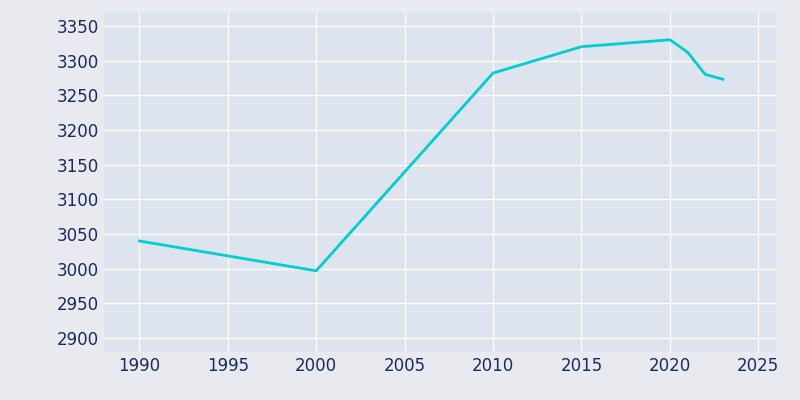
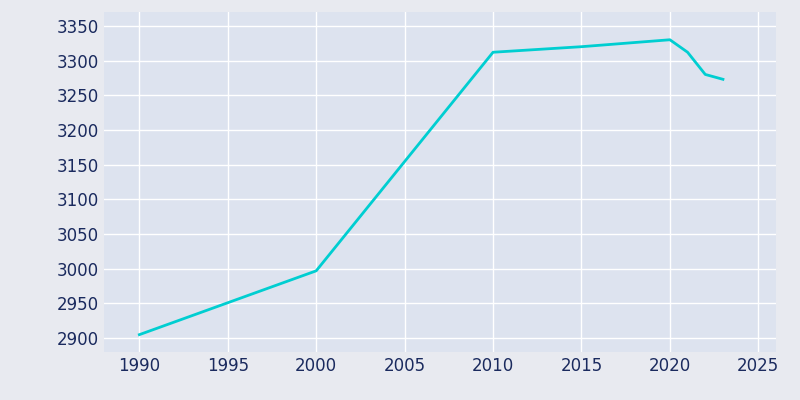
1990: 3040 -> 2905
2010: 3282 -> 3312
